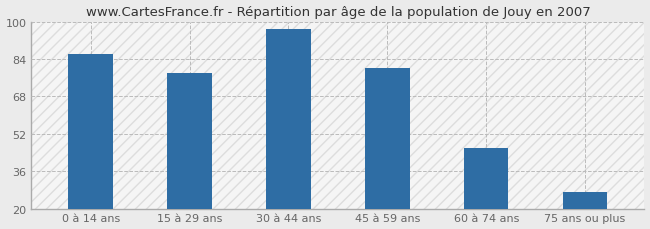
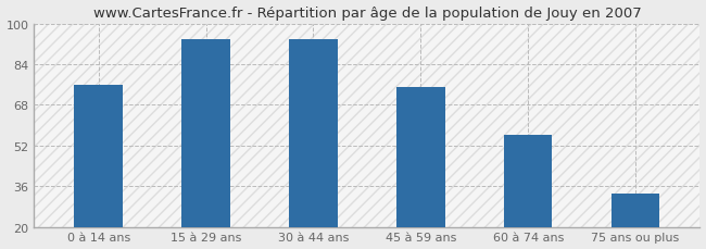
0 à 14 ans: 86 -> 76
15 à 29 ans: 78 -> 94
30 à 44 ans: 97 -> 94
45 à 59 ans: 80 -> 75
60 à 74 ans: 46 -> 56
75 ans ou plus: 27 -> 33
